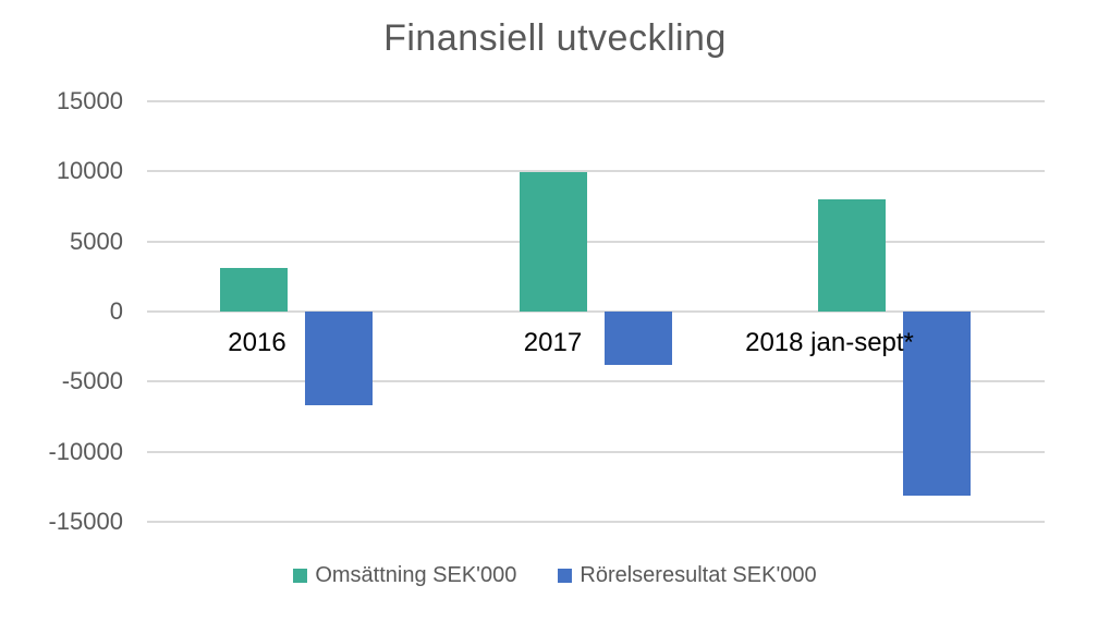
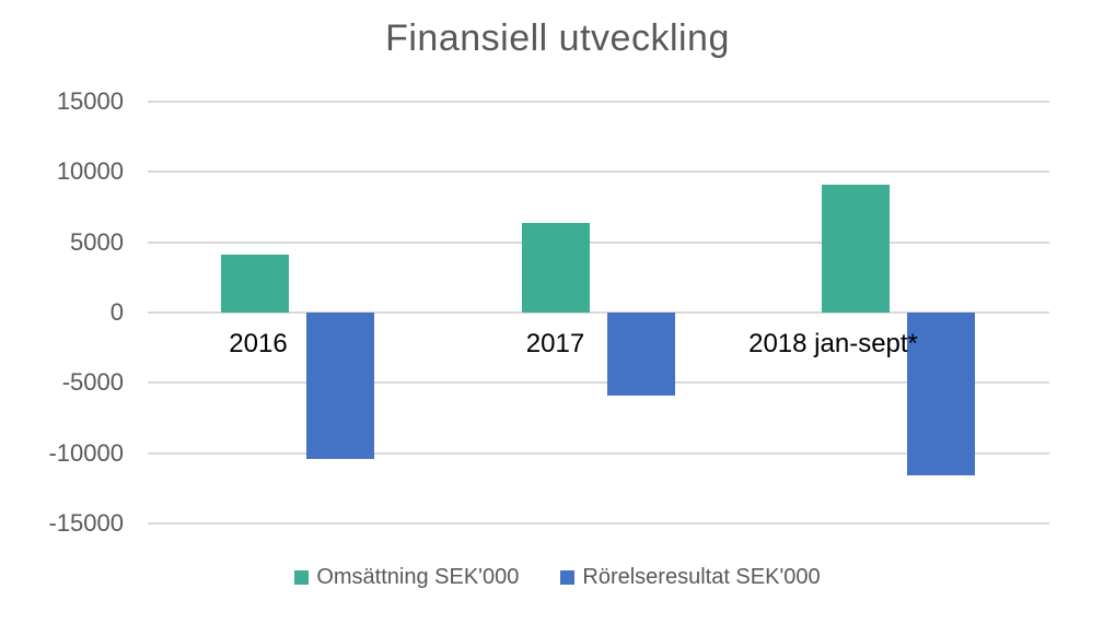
Omsättning SEK'000/2016: 3100 -> 4100
Rörelseresultat SEK'000/2016: -6700 -> -10400
Omsättning SEK'000/2017: 9900 -> 6400
Rörelseresultat SEK'000/2017: -3800 -> -5900
Omsättning SEK'000/2018 jan-sept*: 8000 -> 9100
Rörelseresultat SEK'000/2018 jan-sept*: -13100 -> -11600
